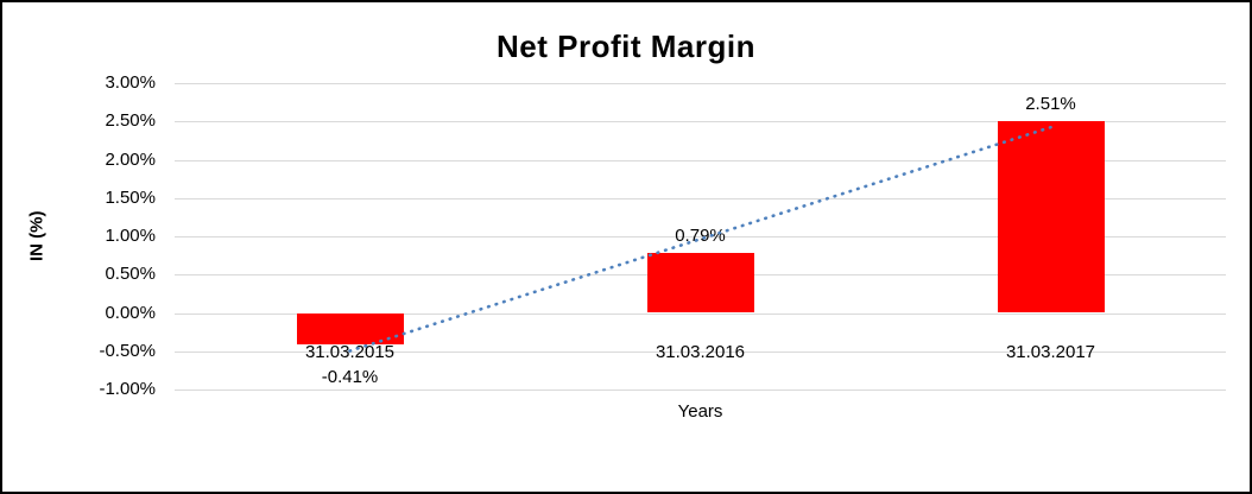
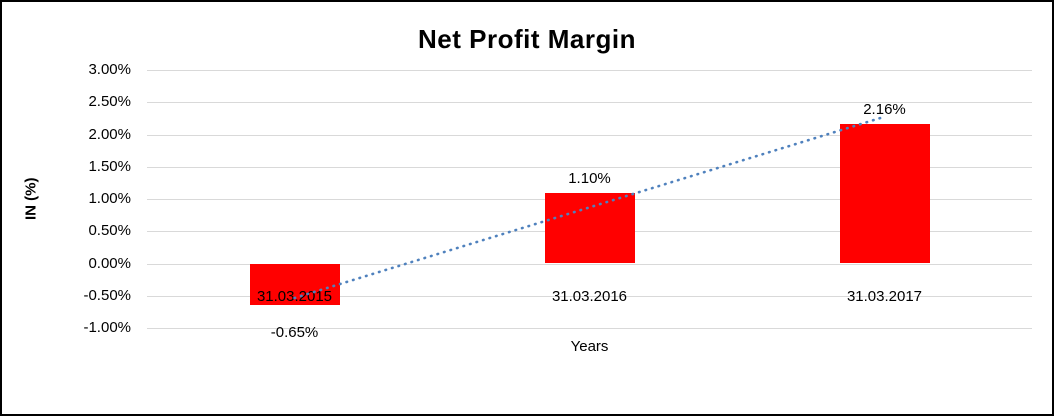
31.03.2015: -0.41% -> -0.65%
31.03.2016: 0.79% -> 1.10%
31.03.2017: 2.51% -> 2.16%
